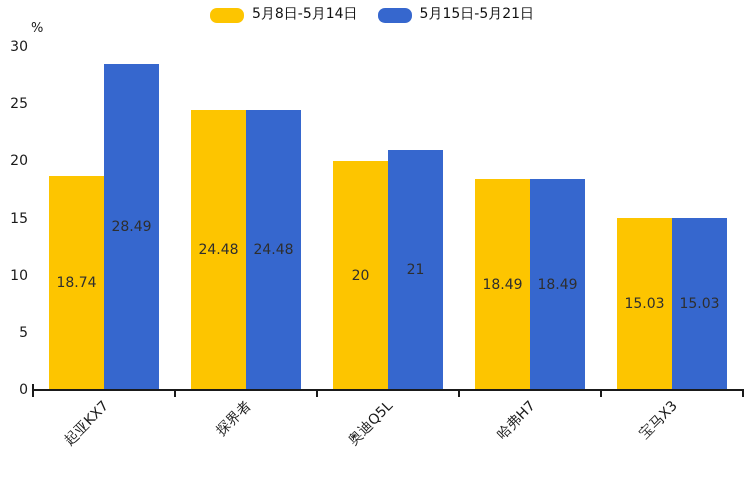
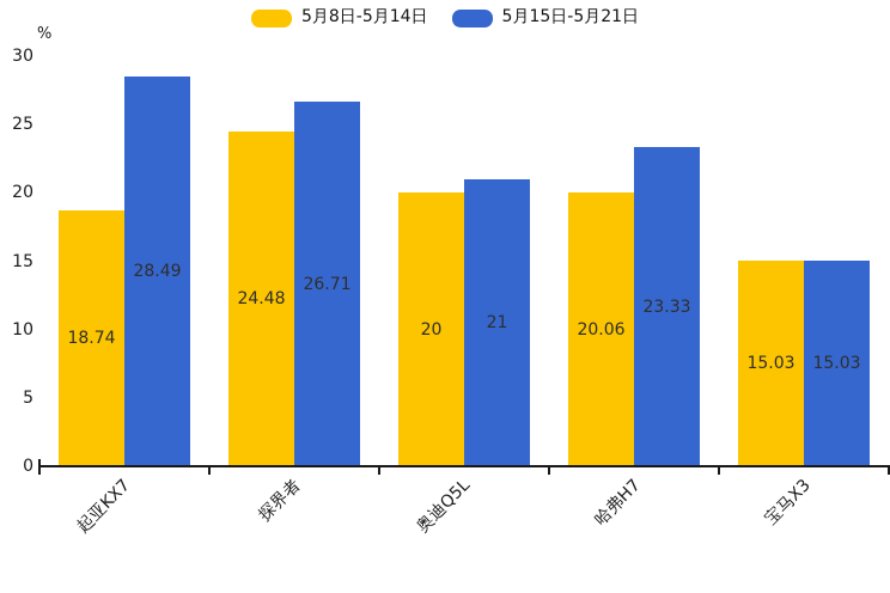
5月15日-5月21日/探界者: 24.48 -> 26.71
5月8日-5月14日/哈弗H7: 18.49 -> 20.06
5月15日-5月21日/哈弗H7: 18.49 -> 23.33
